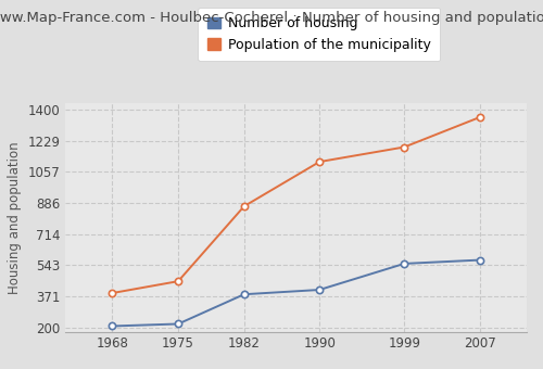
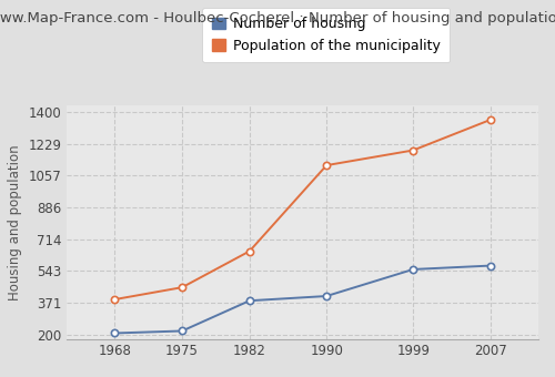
Population of the municipality/1982: 870 -> 650
